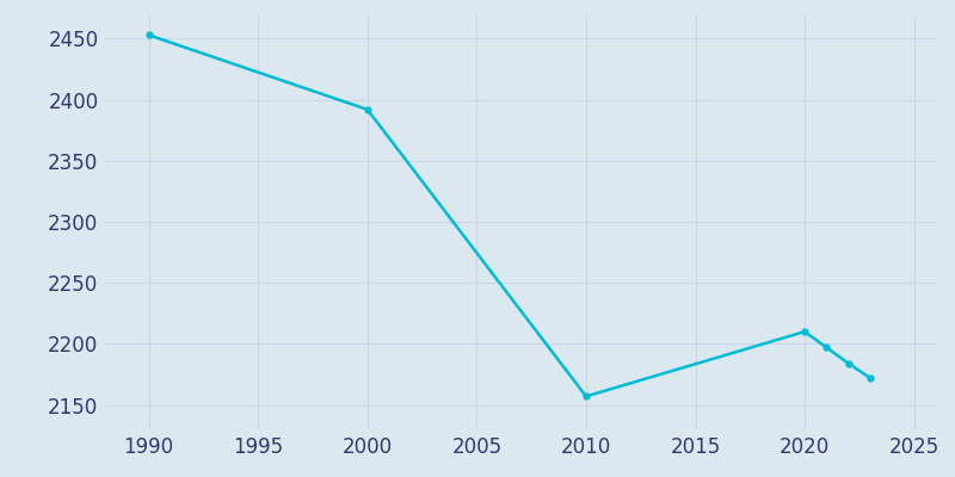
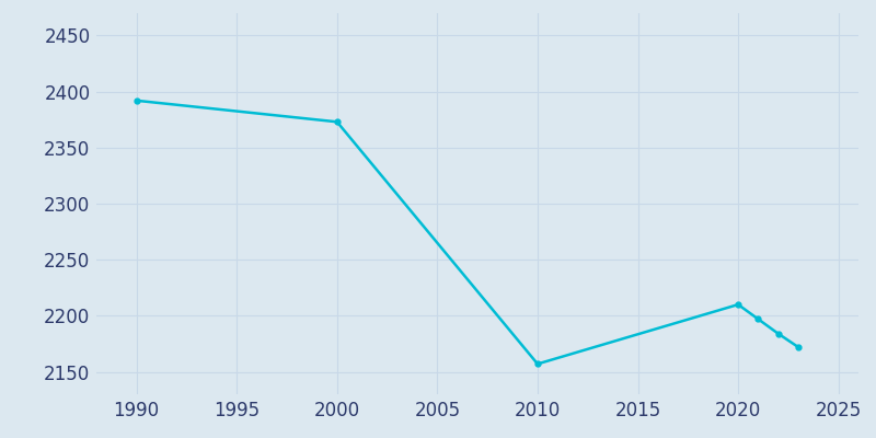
1990: 2453 -> 2392
2000: 2392 -> 2373
